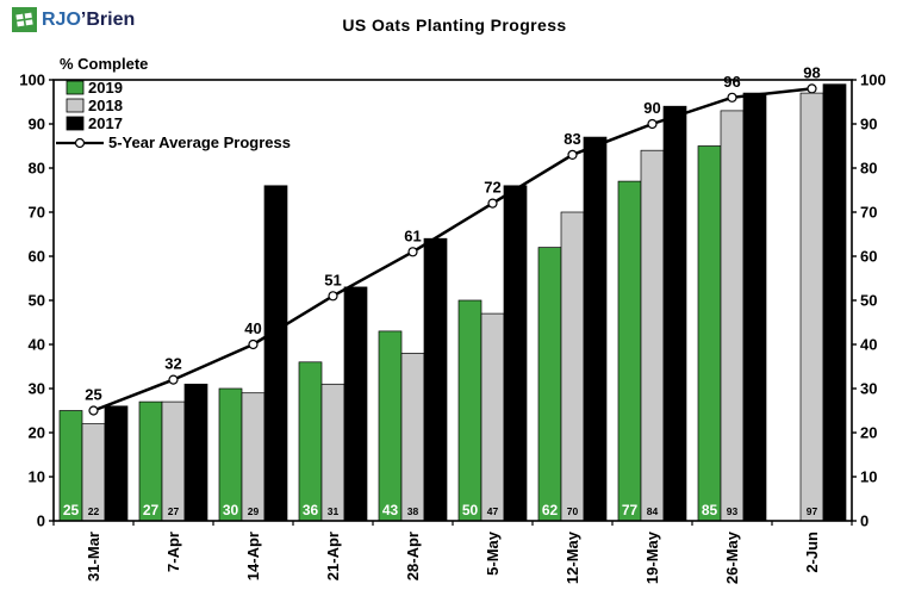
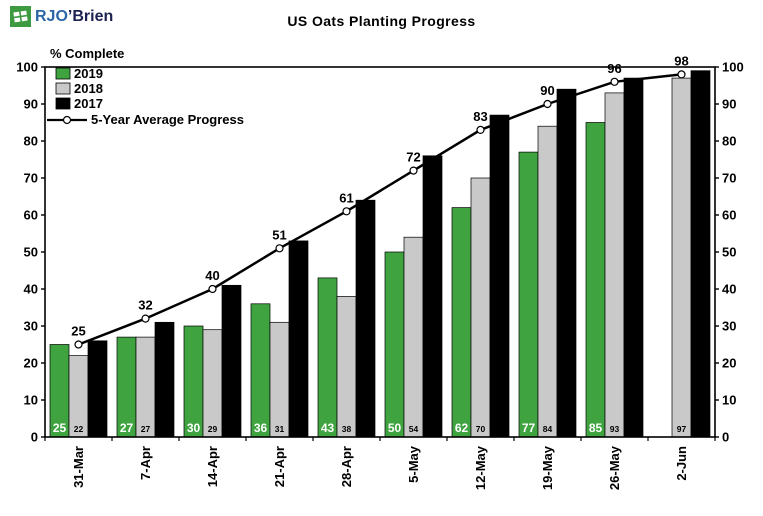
2017/14-Apr: 76 -> 41
2018/5-May: 47 -> 54
